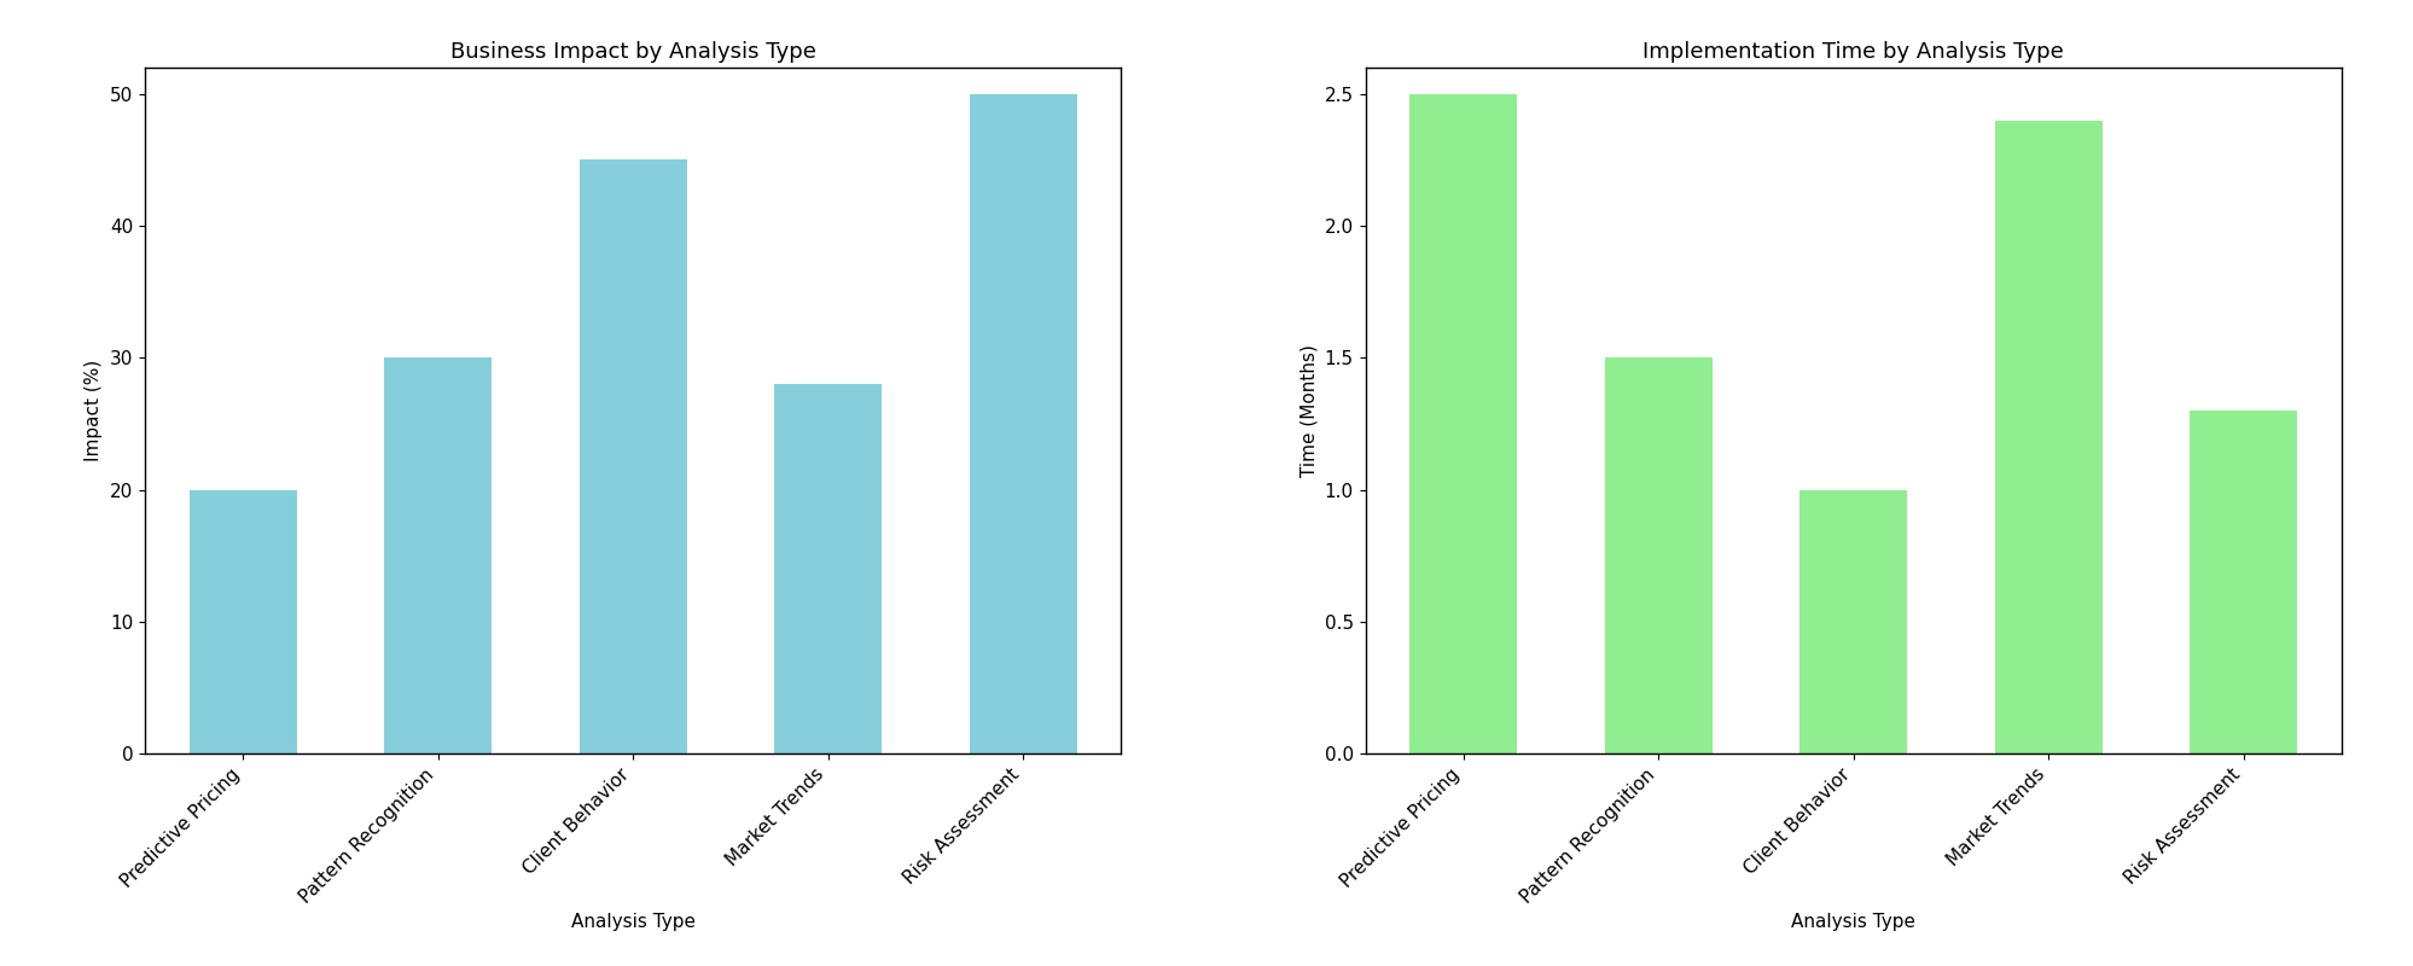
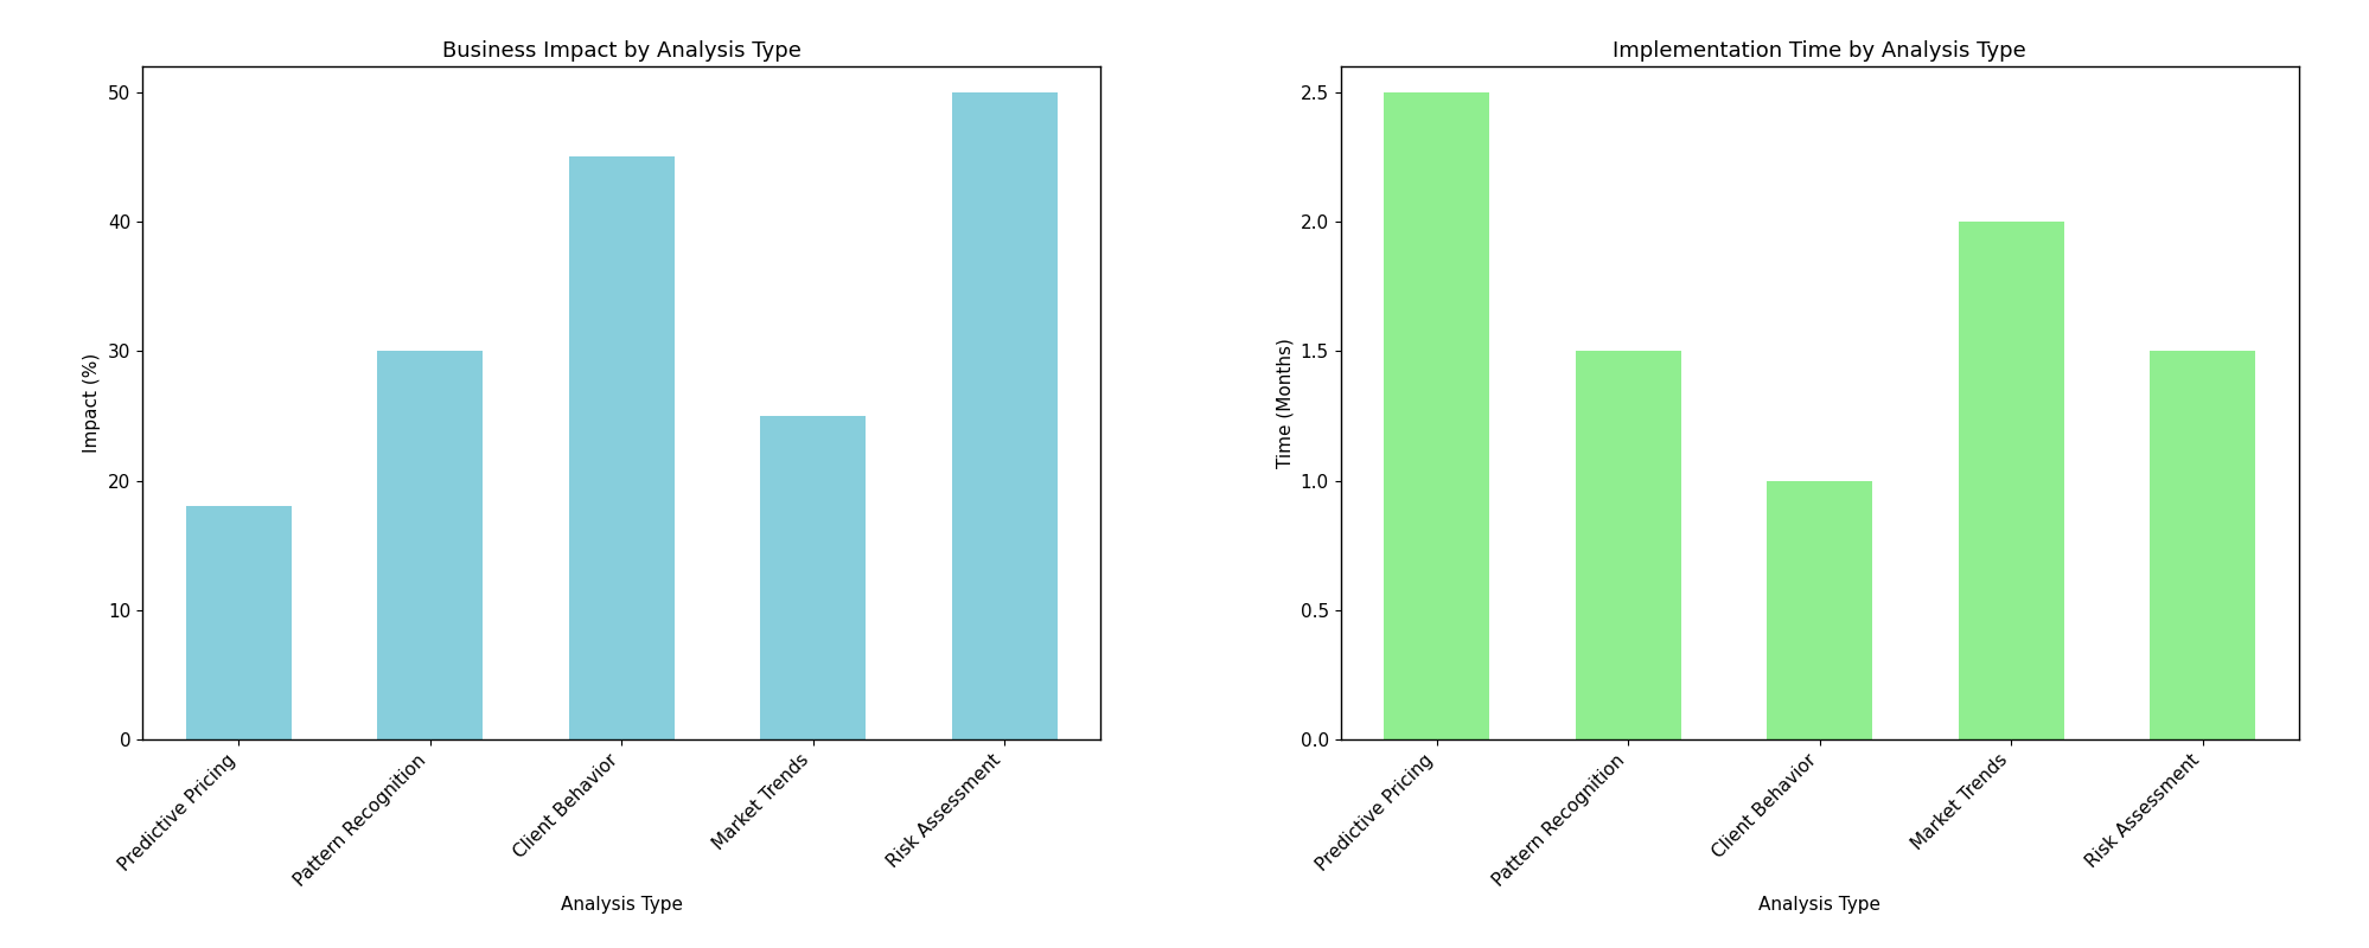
Business Impact by Analysis Type/Predictive Pricing: 20 -> 18
Business Impact by Analysis Type/Market Trends: 28 -> 25
Implementation Time by Analysis Type/Market Trends: 2.4 -> 2.0
Implementation Time by Analysis Type/Risk Assessment: 1.3 -> 1.5
